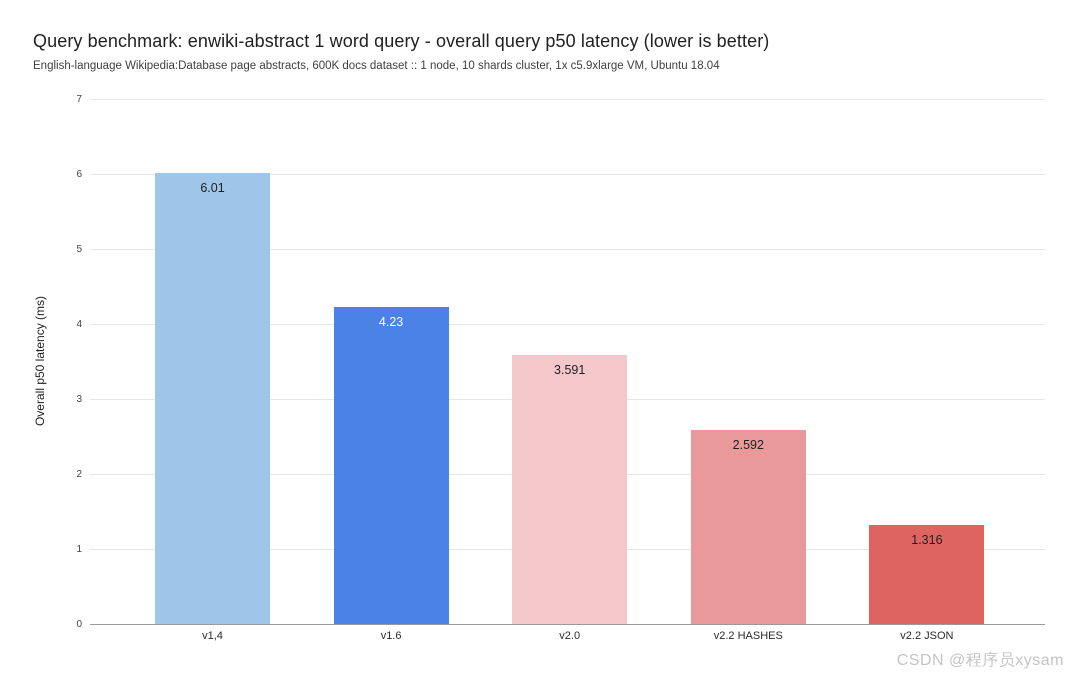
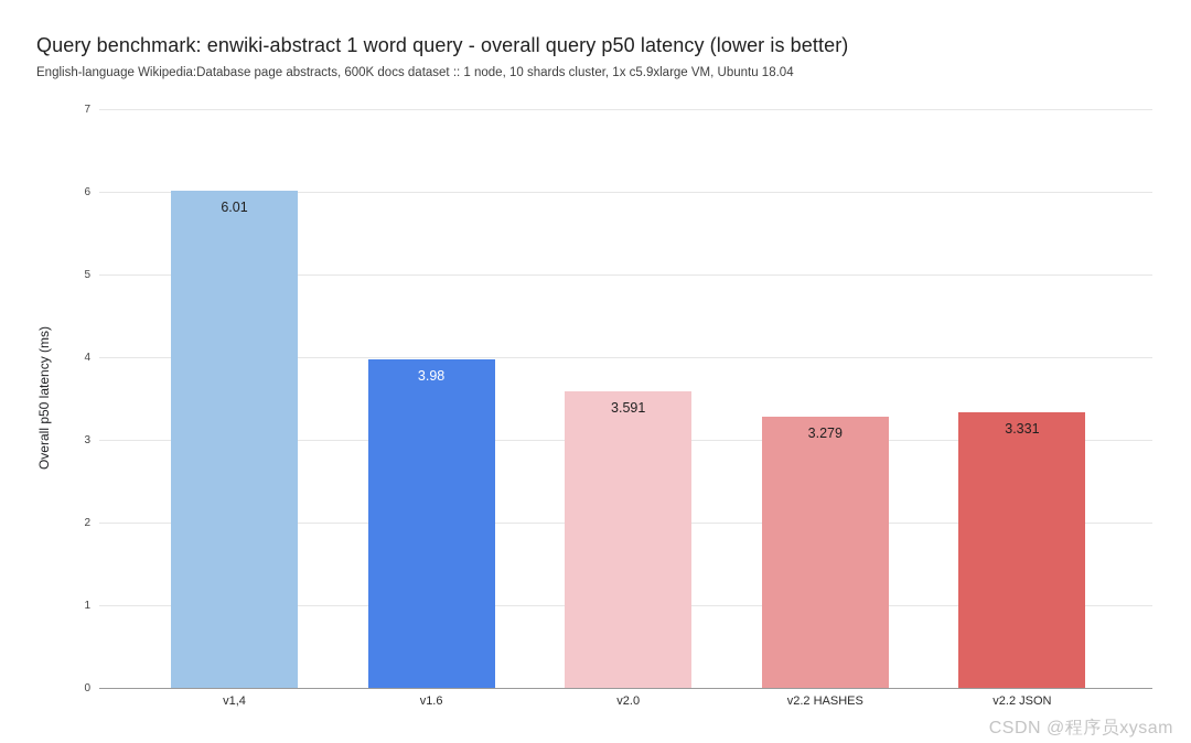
v1.6: 4.23 -> 3.98
v2.2 HASHES: 2.592 -> 3.279
v2.2 JSON: 1.316 -> 3.331
